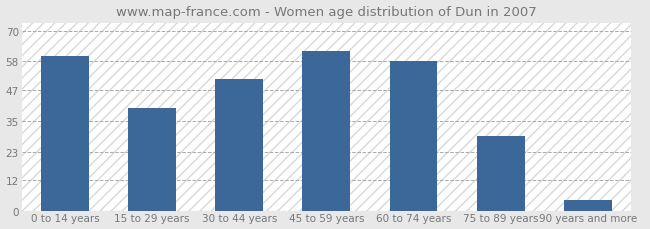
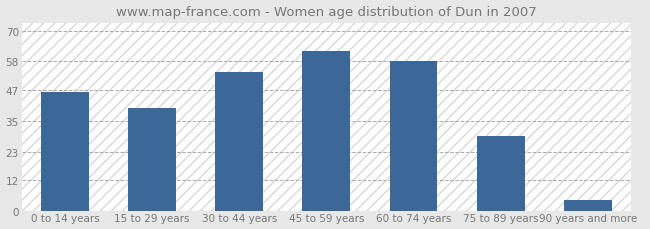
0 to 14 years: 60 -> 46
30 to 44 years: 51 -> 54
